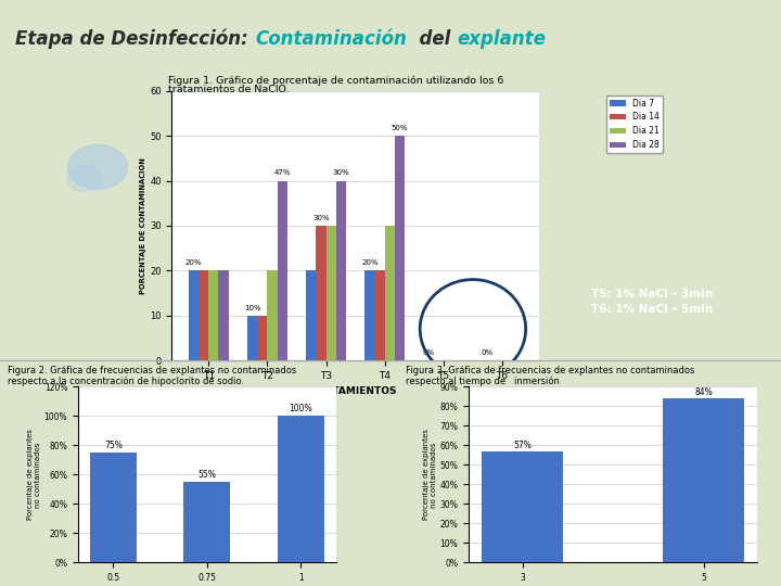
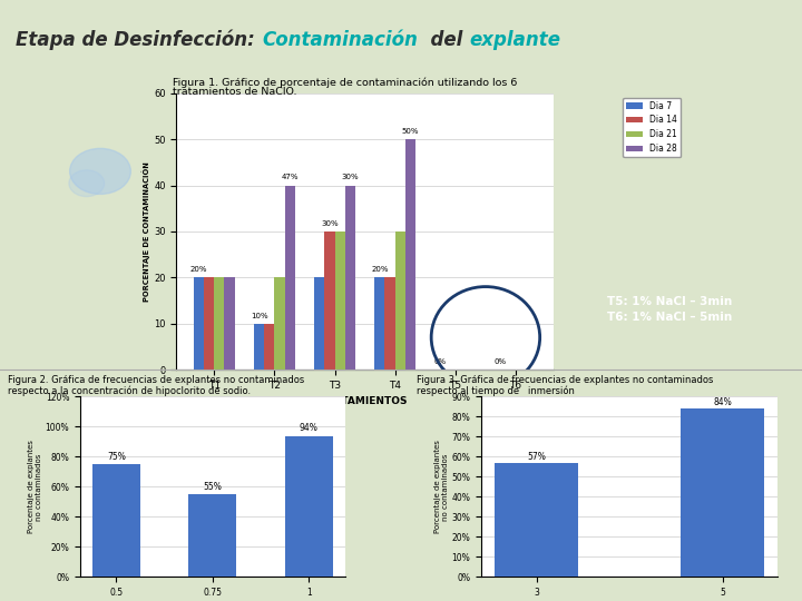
1: 100% -> 94%
